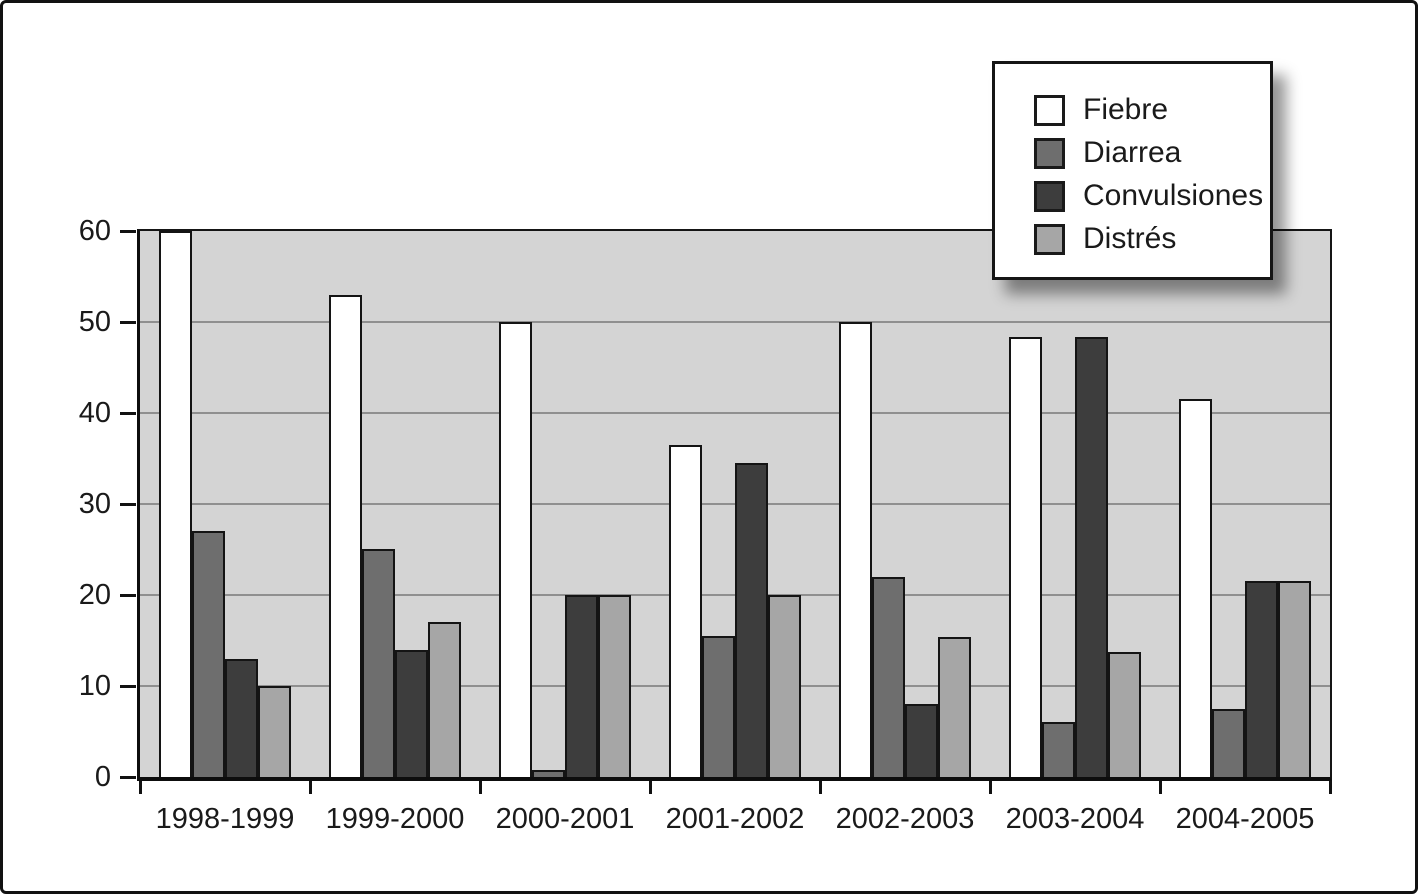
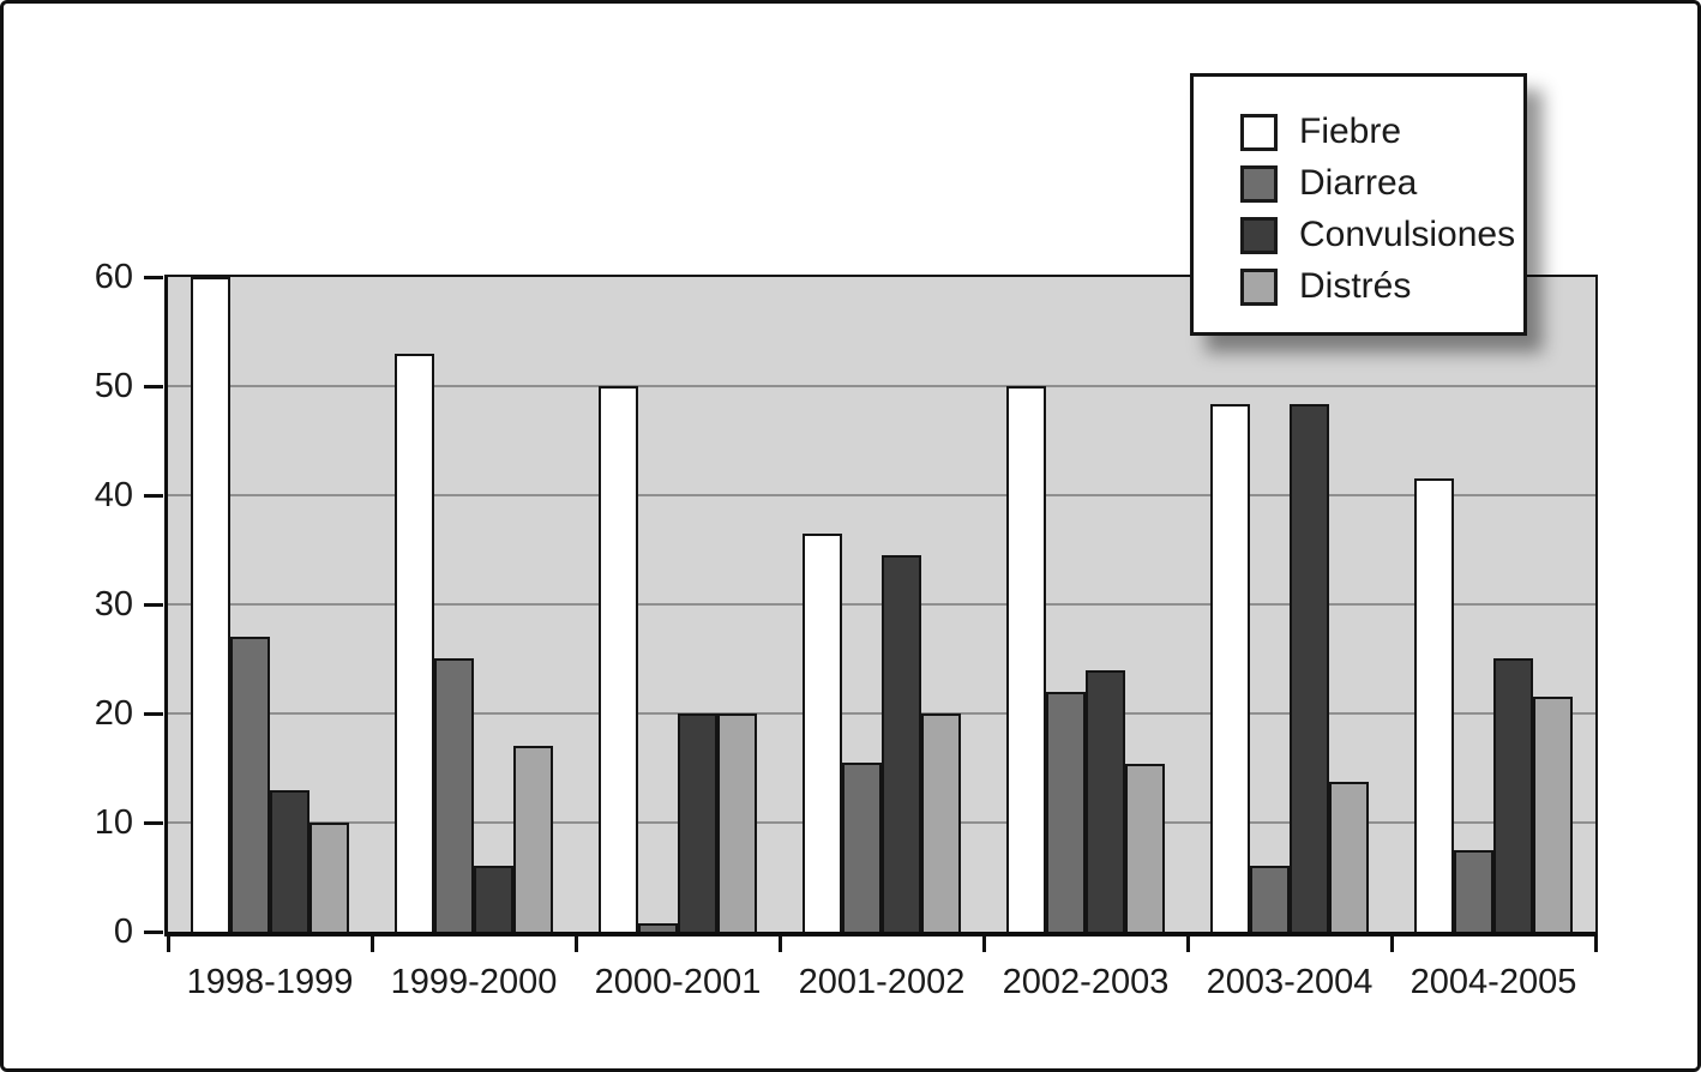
Convulsiones/1999-2000: 14 -> 6
Convulsiones/2002-2003: 8 -> 24
Convulsiones/2004-2005: 22 -> 25
